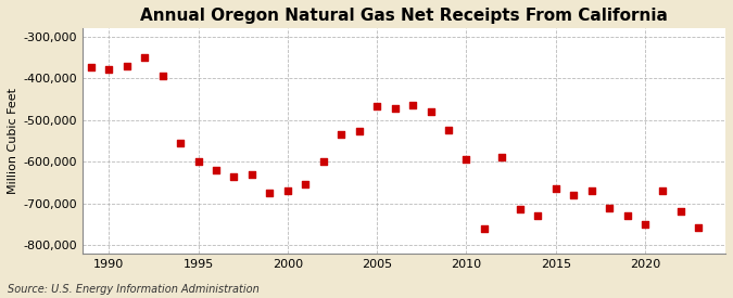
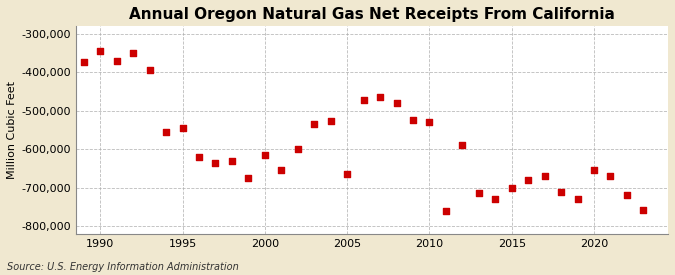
1990: -380,000 -> -345,000
1995: -600,000 -> -545,000
2000: -670,000 -> -615,000
2005: -468,000 -> -665,000
2010: -595,000 -> -530,000
2015: -665,000 -> -700,000
2020: -750,000 -> -655,000
